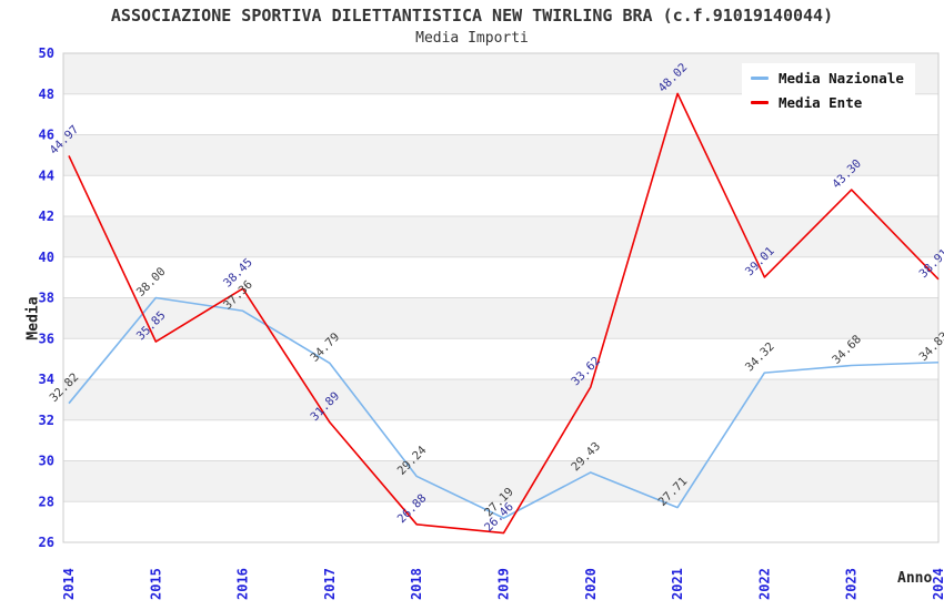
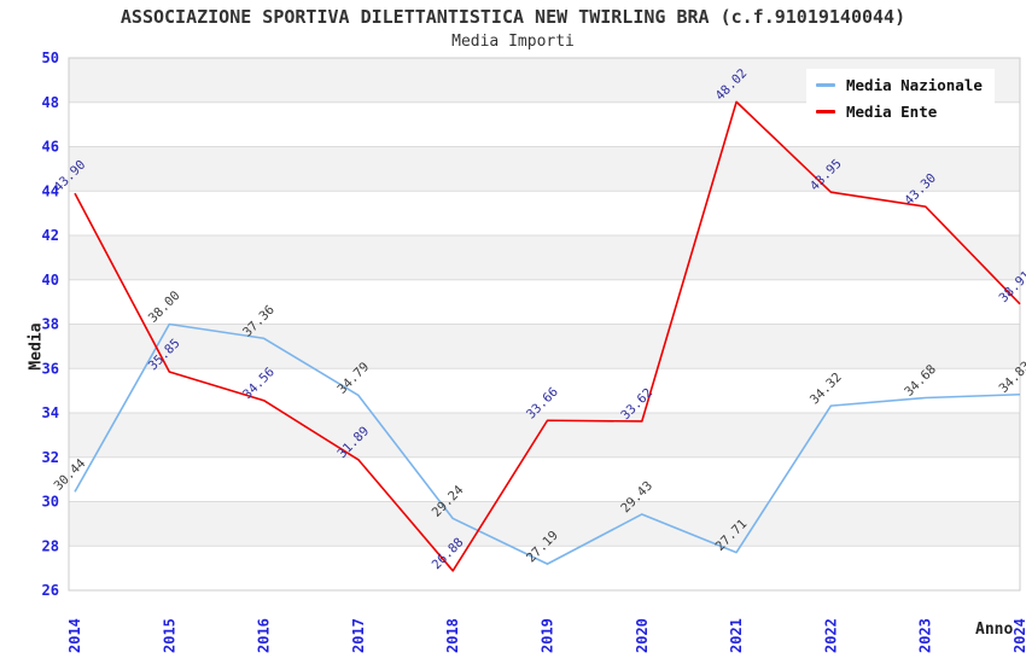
Media Nazionale/2014: 32.82 -> 30.44
Media Ente/2014: 44.97 -> 43.90
Media Ente/2016: 38.45 -> 34.56
Media Ente/2019: 26.46 -> 33.66
Media Ente/2022: 39.01 -> 43.95
